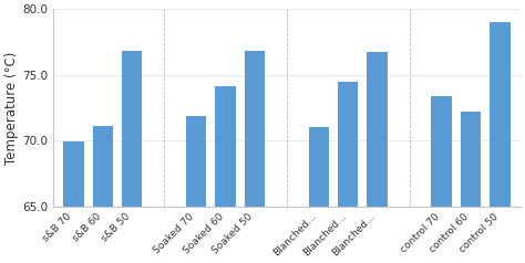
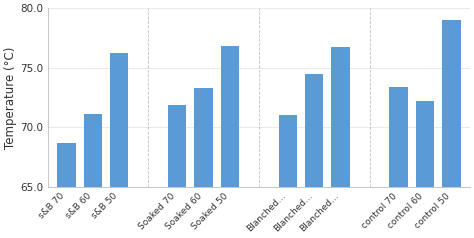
s&B 70: 69.9 -> 68.7
s&B 50: 76.8 -> 76.2
Soaked 60: 74.1 -> 73.3
